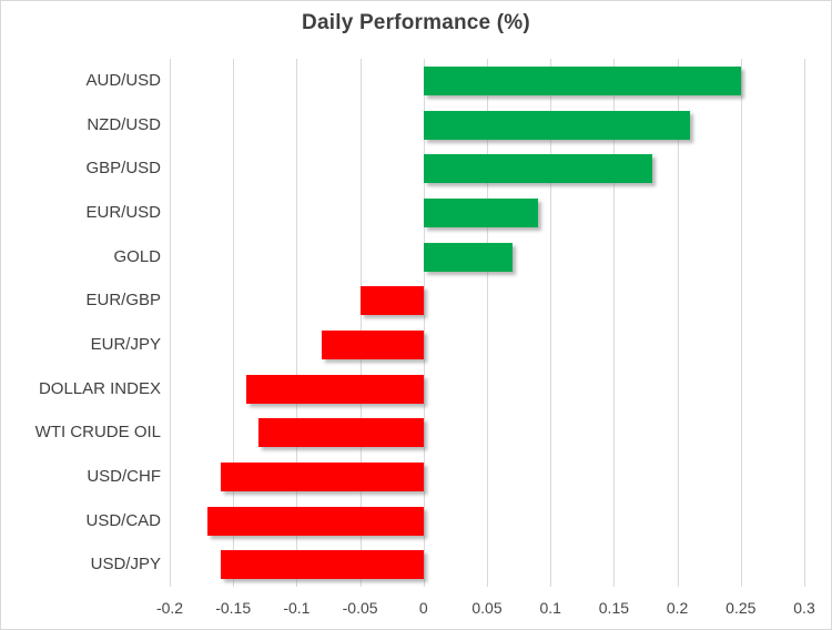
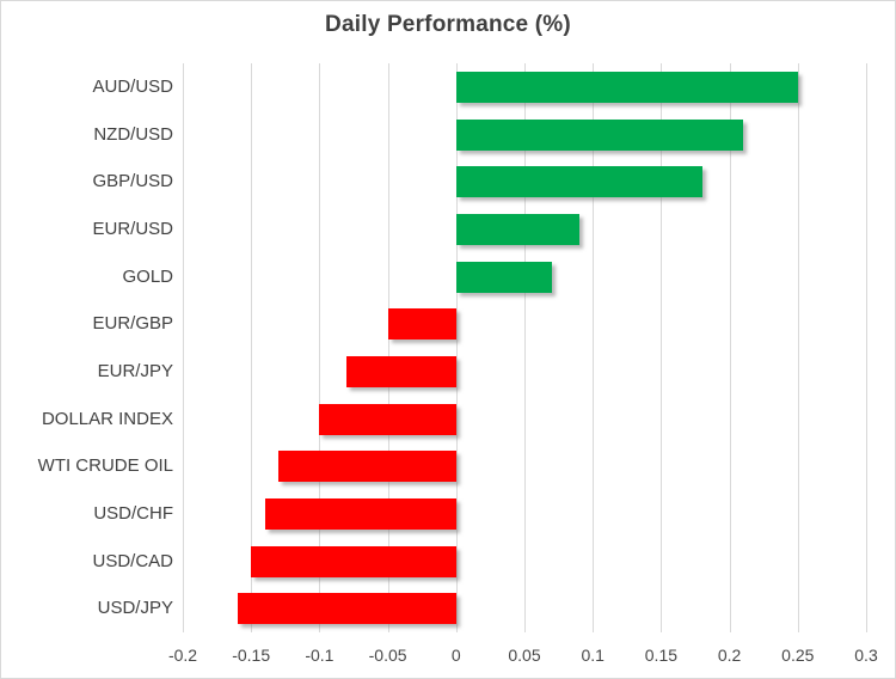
DOLLAR INDEX: -0.14 -> -0.10
USD/CHF: -0.16 -> -0.14
USD/CAD: -0.17 -> -0.15
